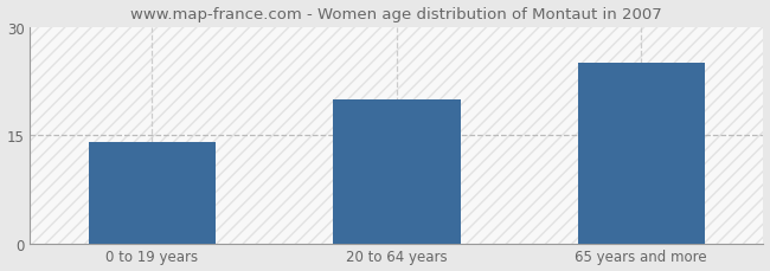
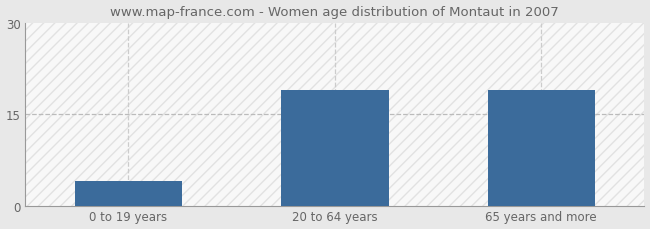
0 to 19 years: 14 -> 4
20 to 64 years: 20 -> 19
65 years and more: 25 -> 19
